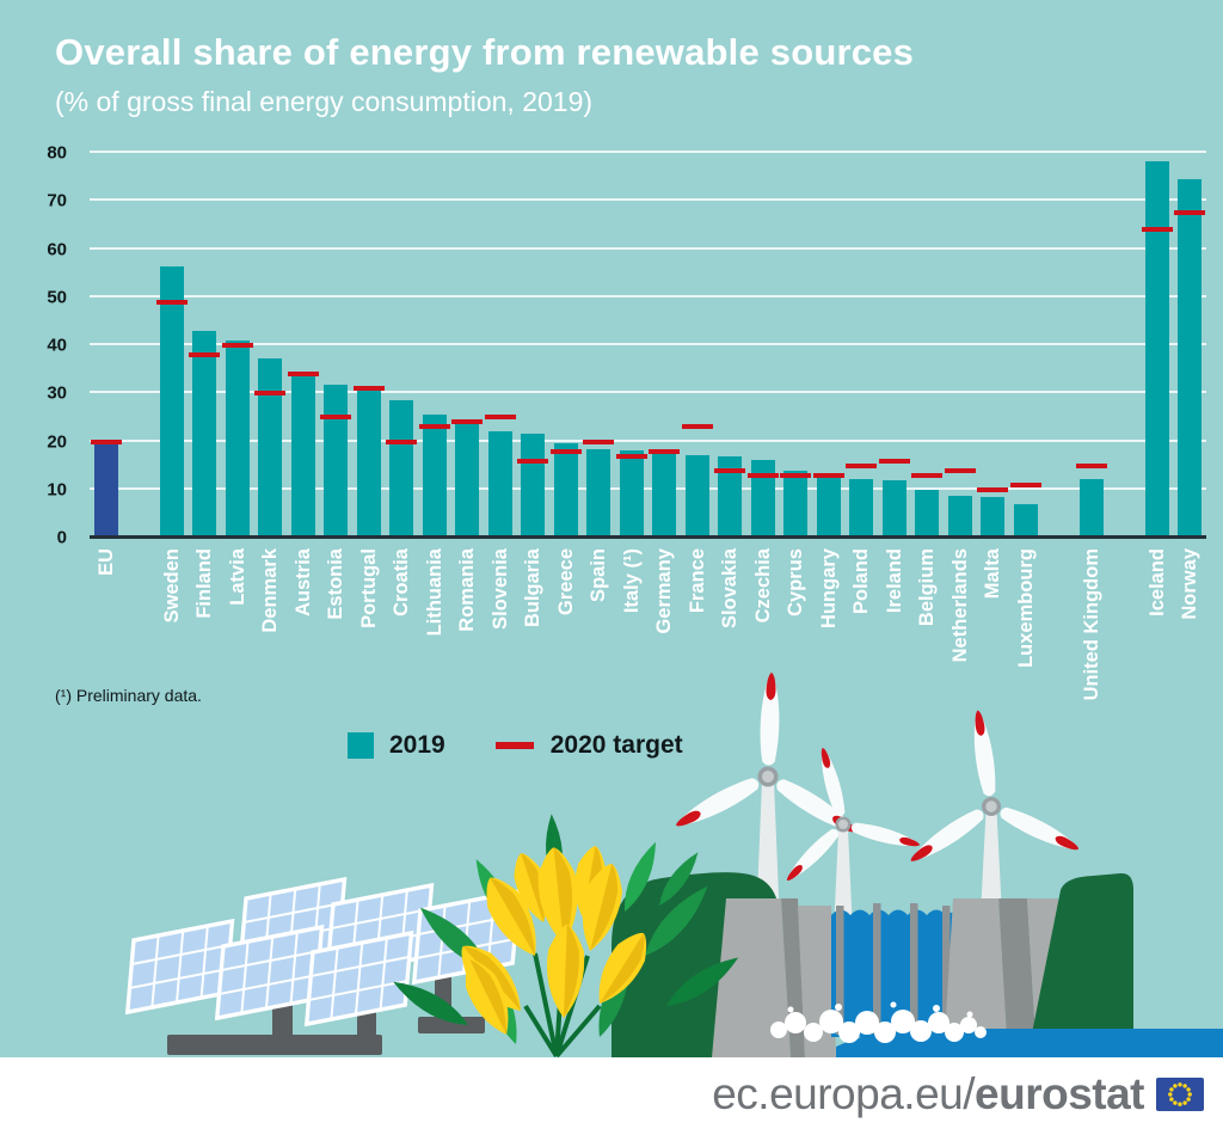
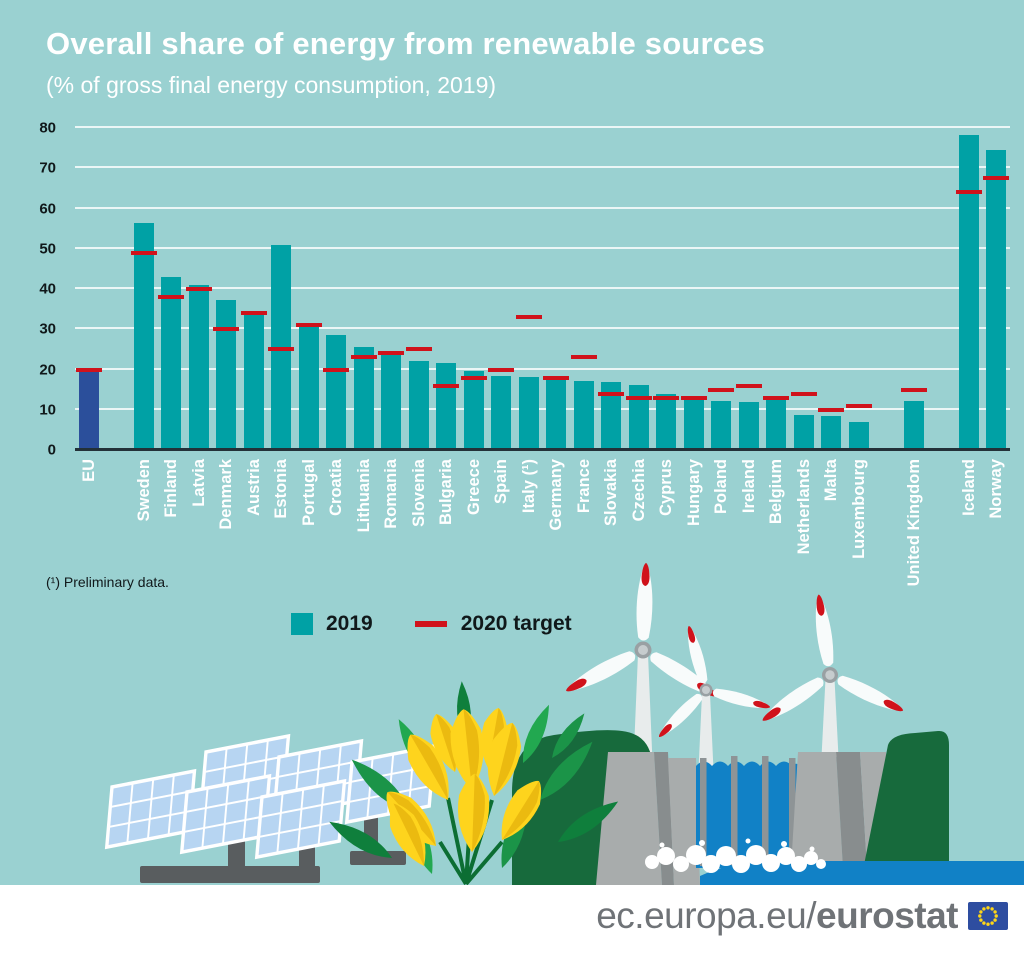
2019/Estonia: 32 -> 51
2020 target/Italy (¹): 17 -> 33
2019/Belgium: 10 -> 13
